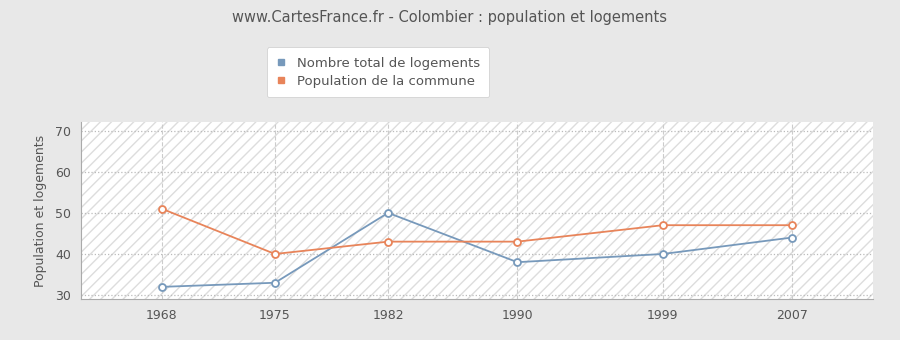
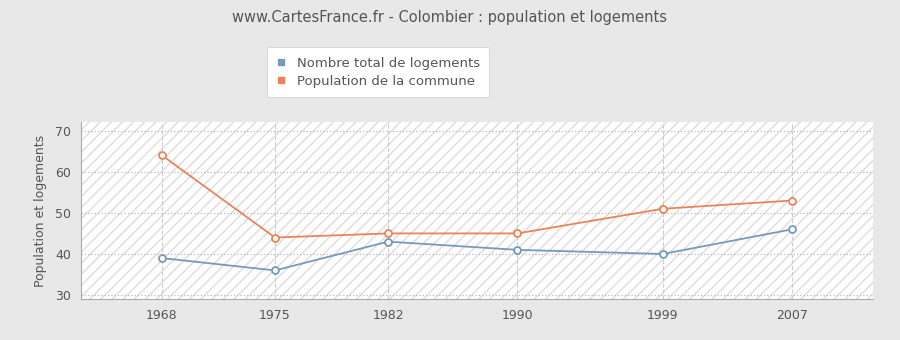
Nombre total de logements/1968: 32 -> 39
Population de la commune/1968: 51 -> 64
Nombre total de logements/1975: 33 -> 36
Population de la commune/1975: 40 -> 44
Nombre total de logements/1982: 50 -> 43
Population de la commune/1982: 43 -> 45
Nombre total de logements/1990: 38 -> 41
Population de la commune/1990: 43 -> 45
Population de la commune/1999: 47 -> 51
Nombre total de logements/2007: 44 -> 46
Population de la commune/2007: 47 -> 53
